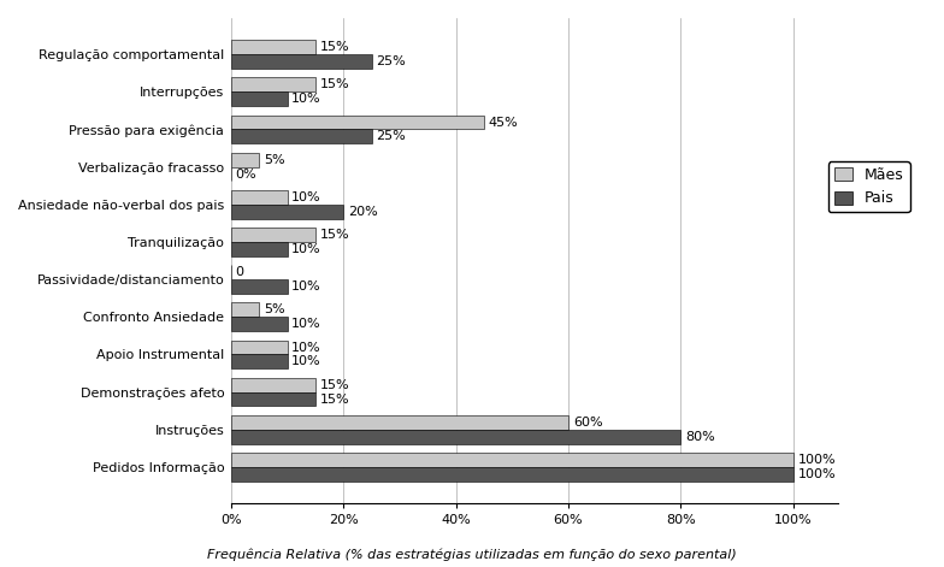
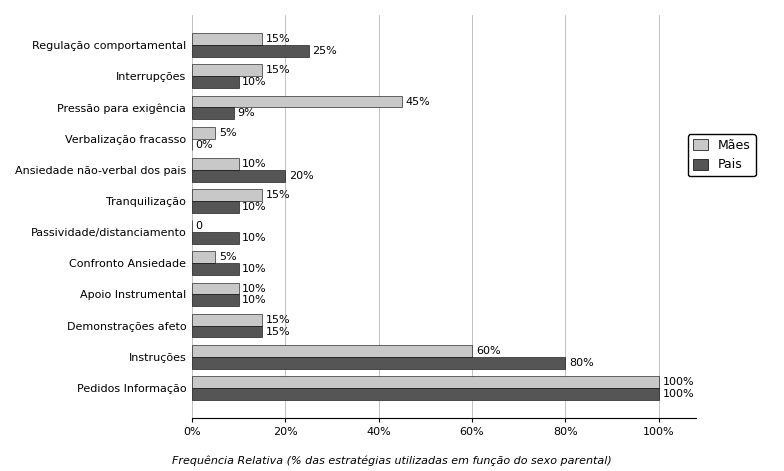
Pais/Pressão para exigência: 25% -> 9%
